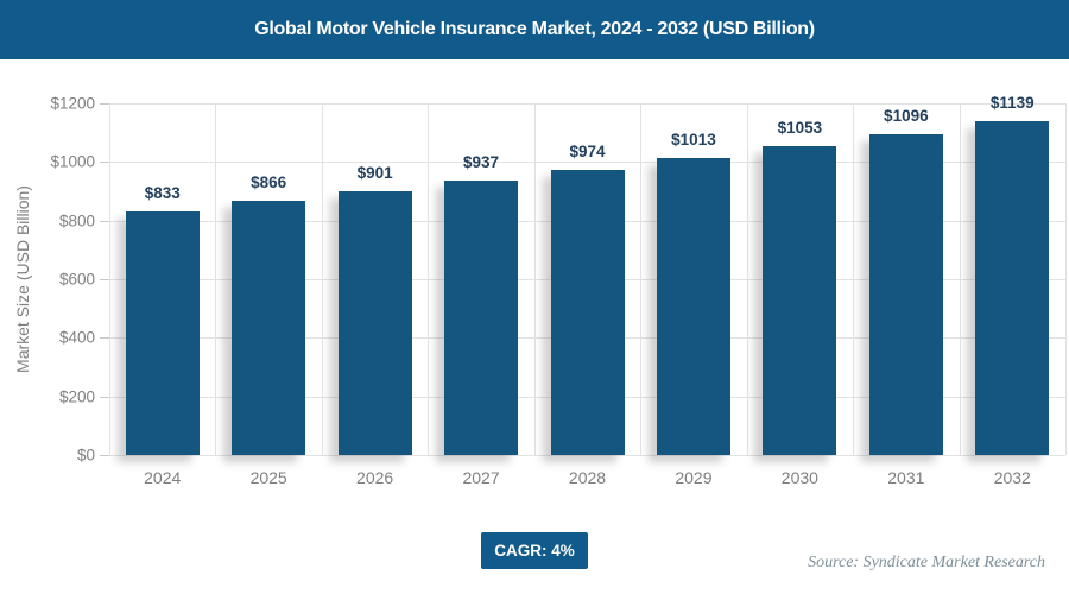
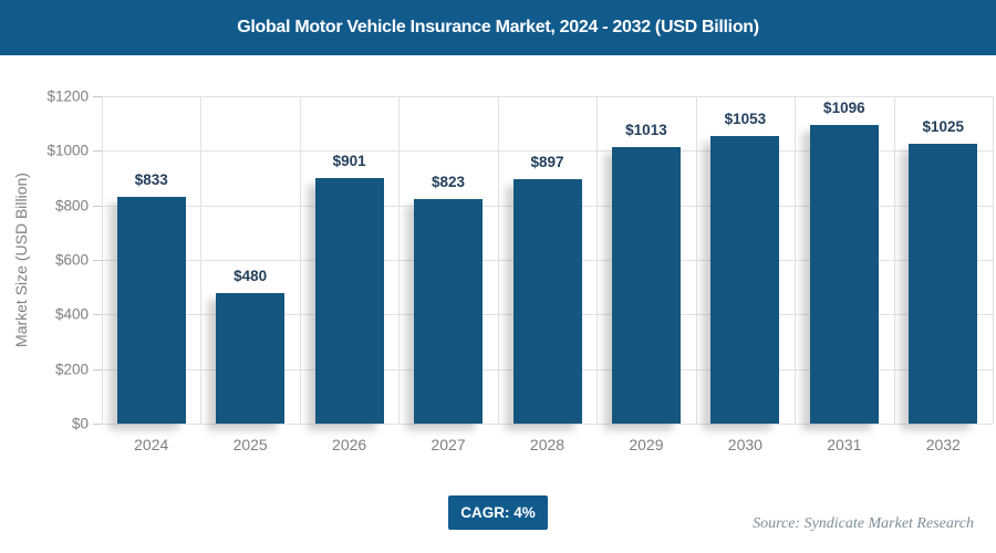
2025: $866 -> $480
2027: $937 -> $823
2028: $974 -> $897
2032: $1139 -> $1025
